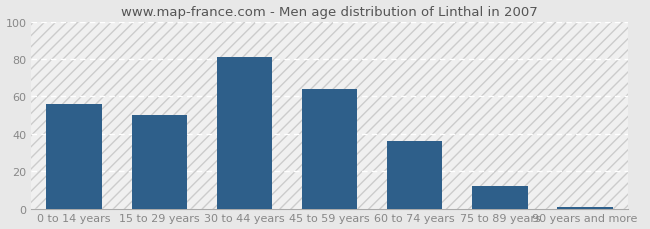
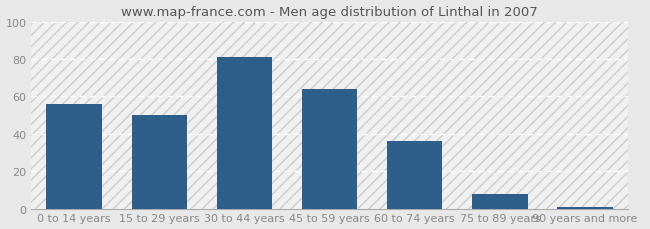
75 to 89 years: 12 -> 8
